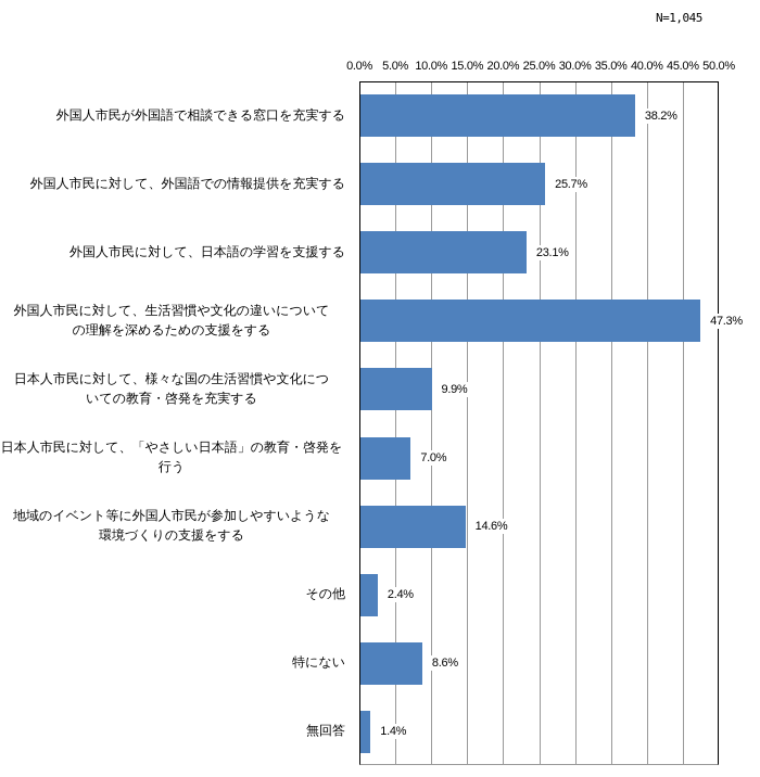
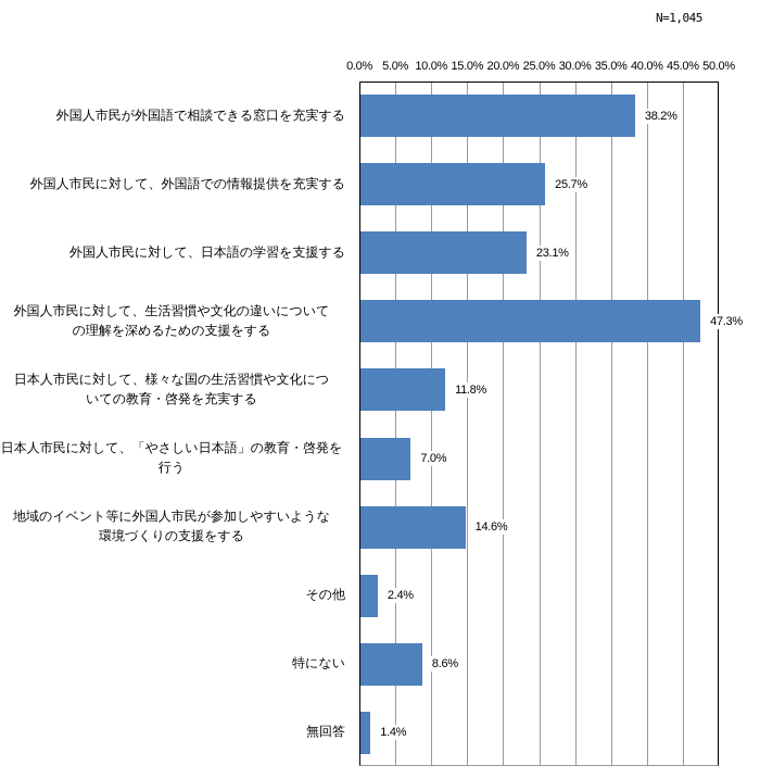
日本人市民に対して、様々な国の生活習慣や文化についての教育・啓発を充実する: 9.9% -> 11.8%
